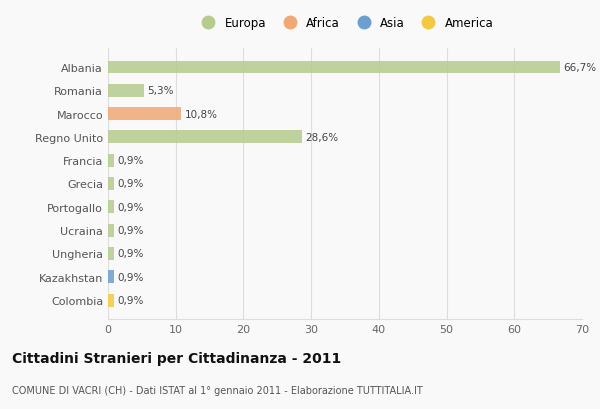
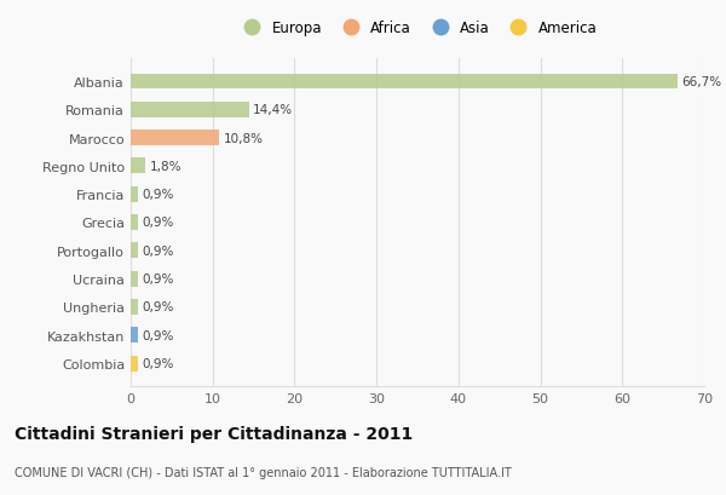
Romania: 5,3% -> 14,4%
Regno Unito: 28,6% -> 1,8%
